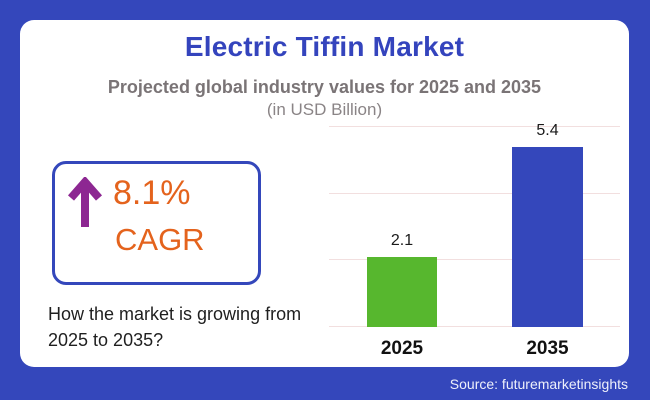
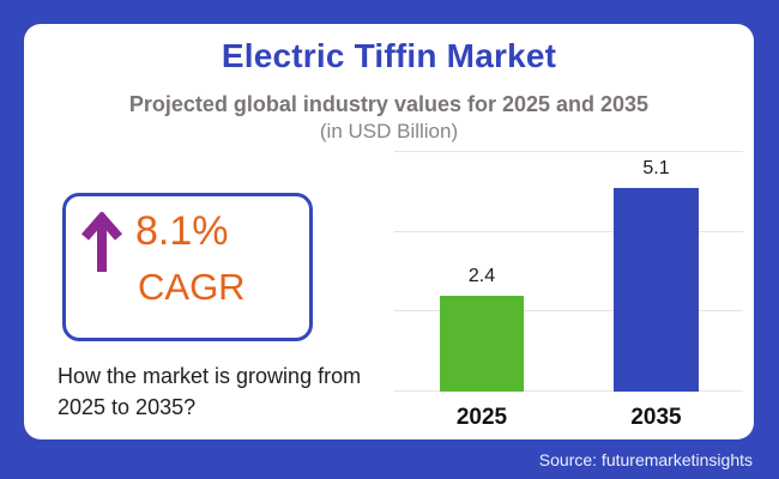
2025: 2.1 -> 2.4
2035: 5.4 -> 5.1
